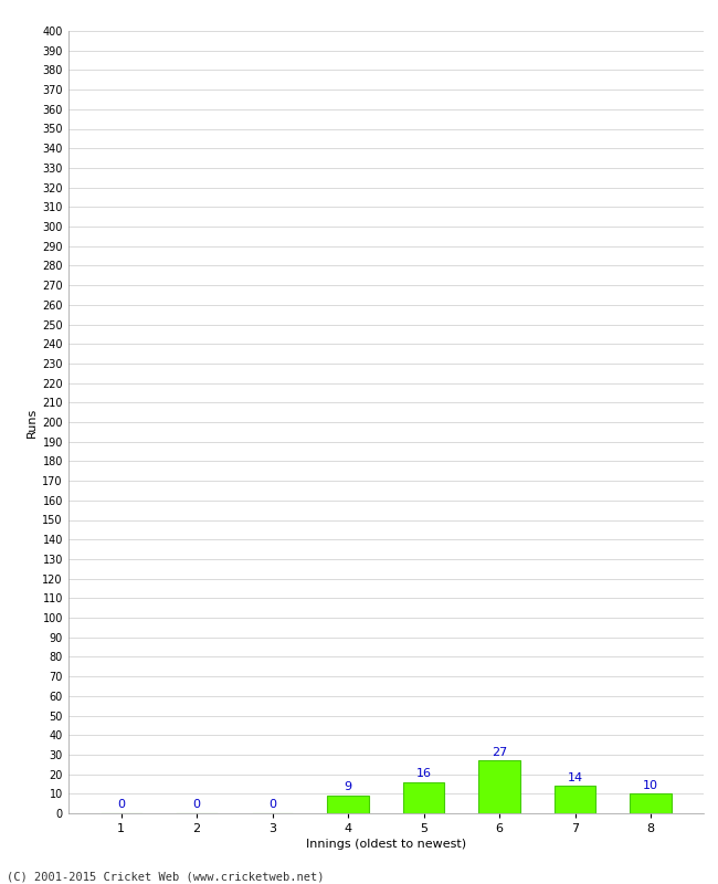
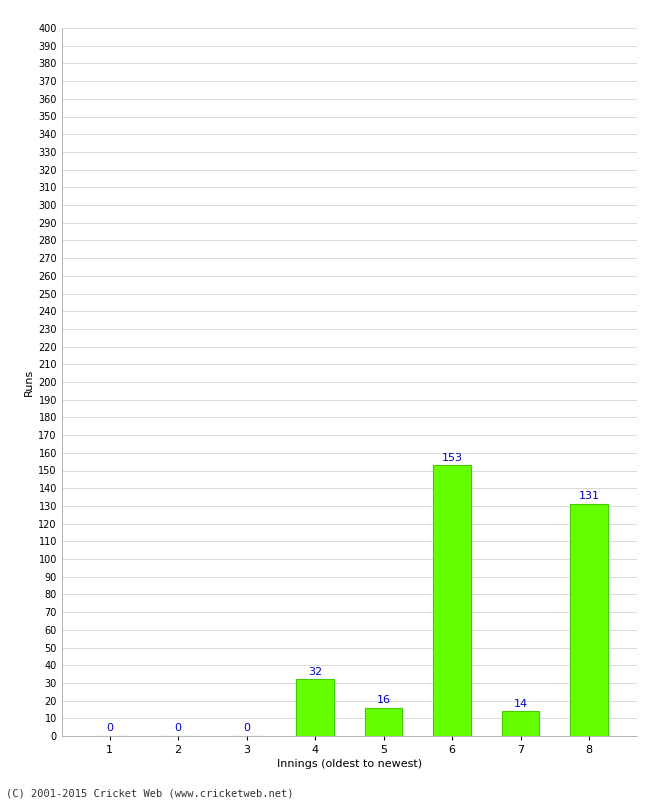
4: 9 -> 32
6: 27 -> 153
8: 10 -> 131
